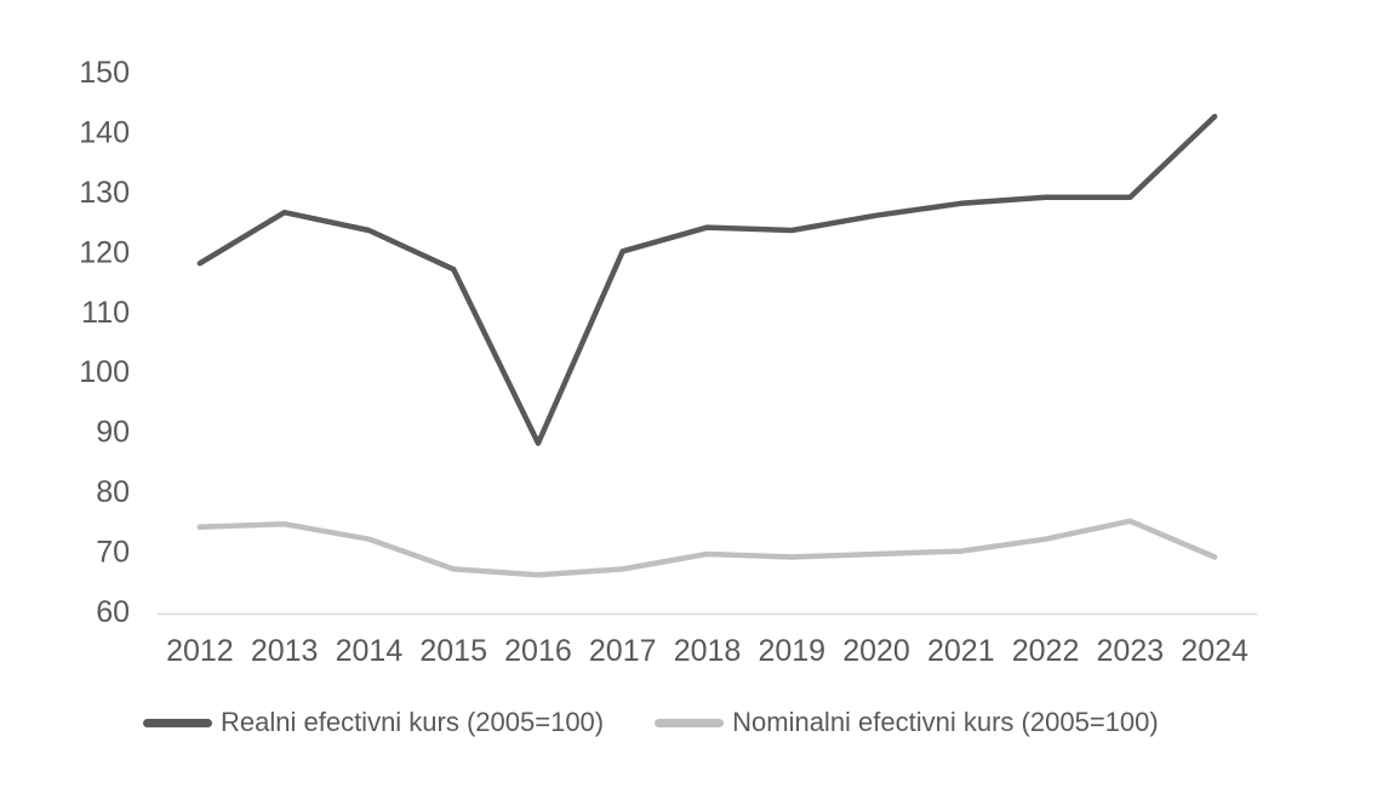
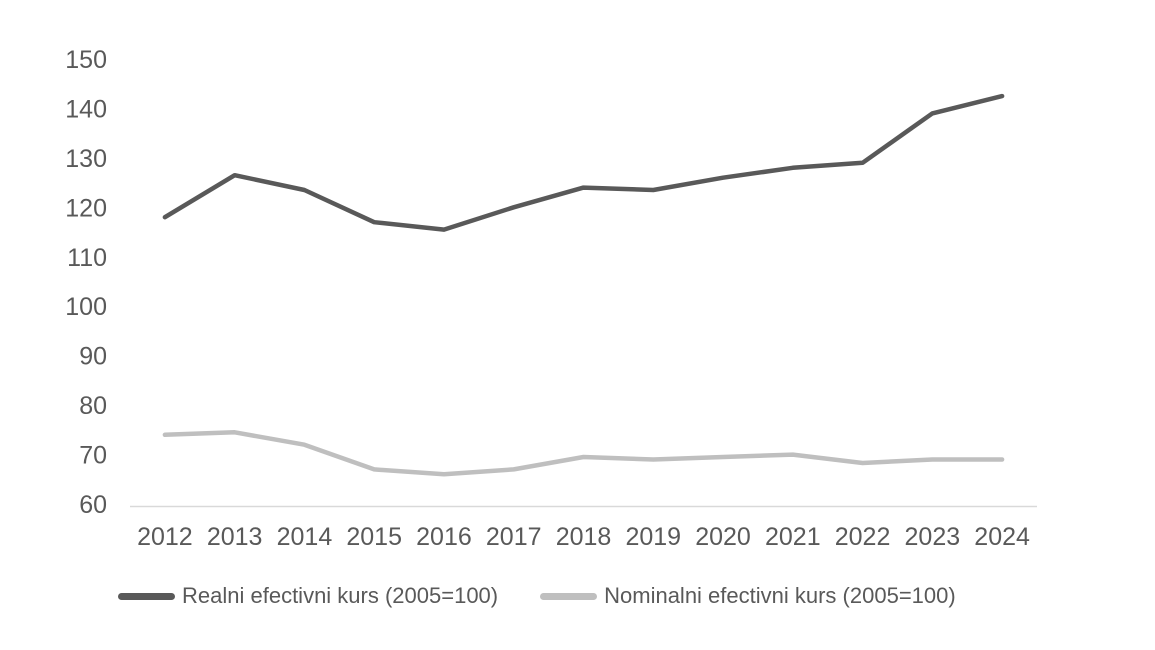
Realni efectivni kurs (2005=100)/2016: 88 -> 116
Nominalni efectivni kurs (2005=100)/2022: 72 -> 68
Realni efectivni kurs (2005=100)/2023: 129 -> 139
Nominalni efectivni kurs (2005=100)/2023: 75 -> 69
